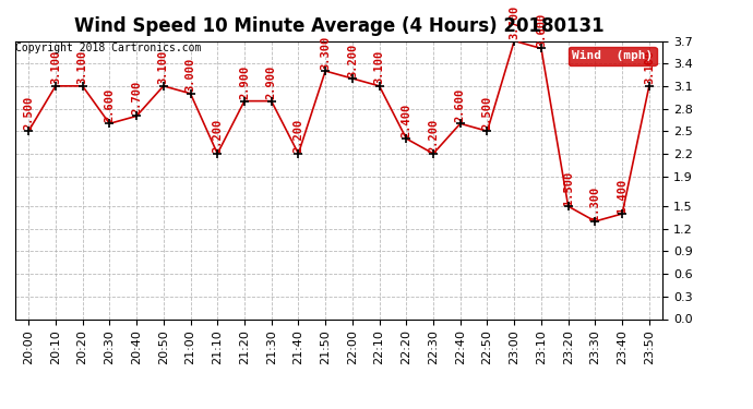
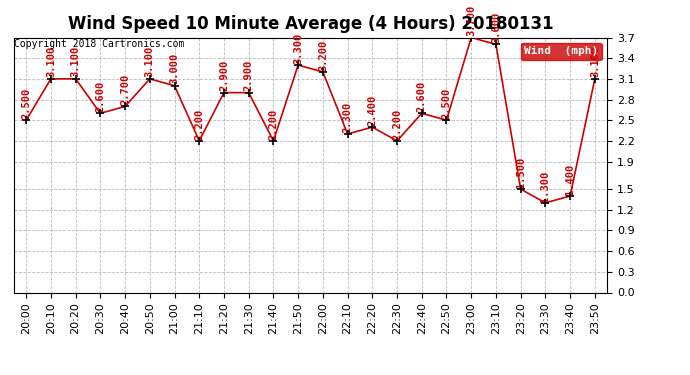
22:10: 3.100 -> 2.300
